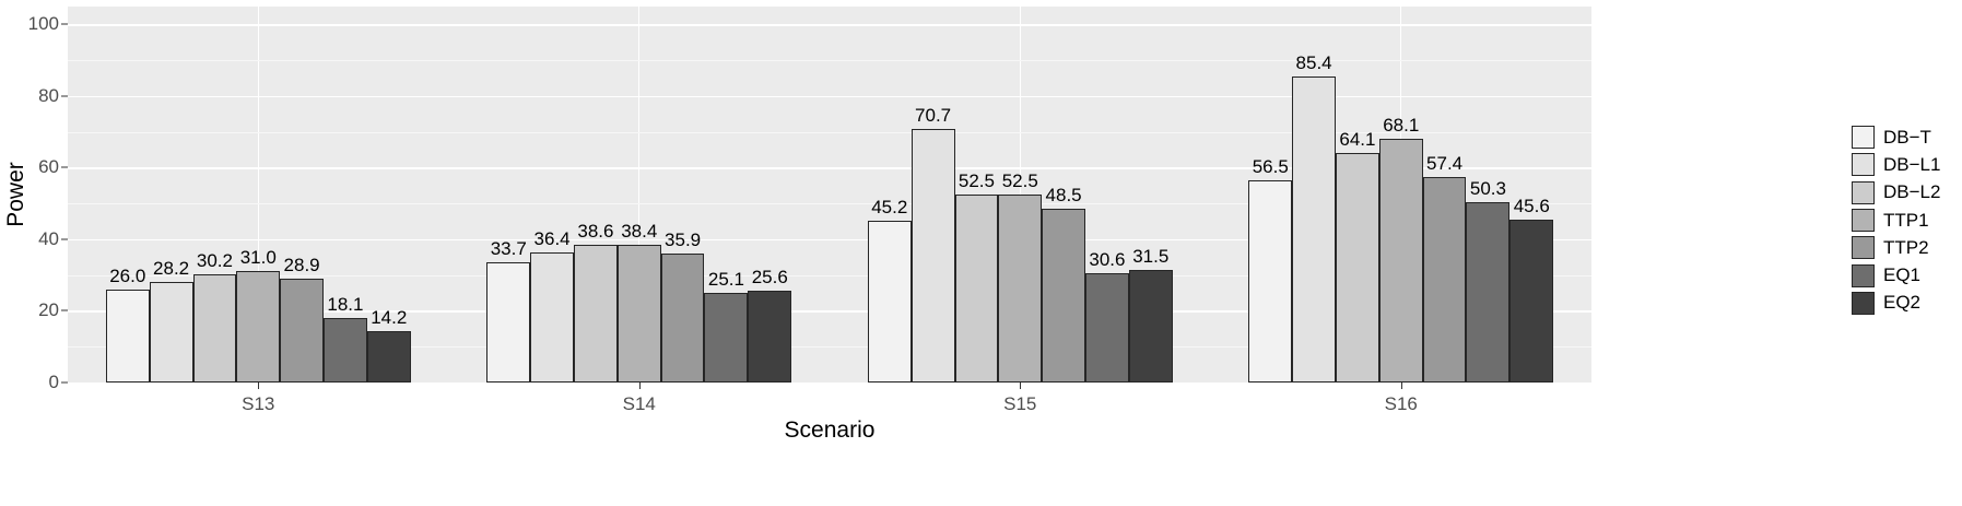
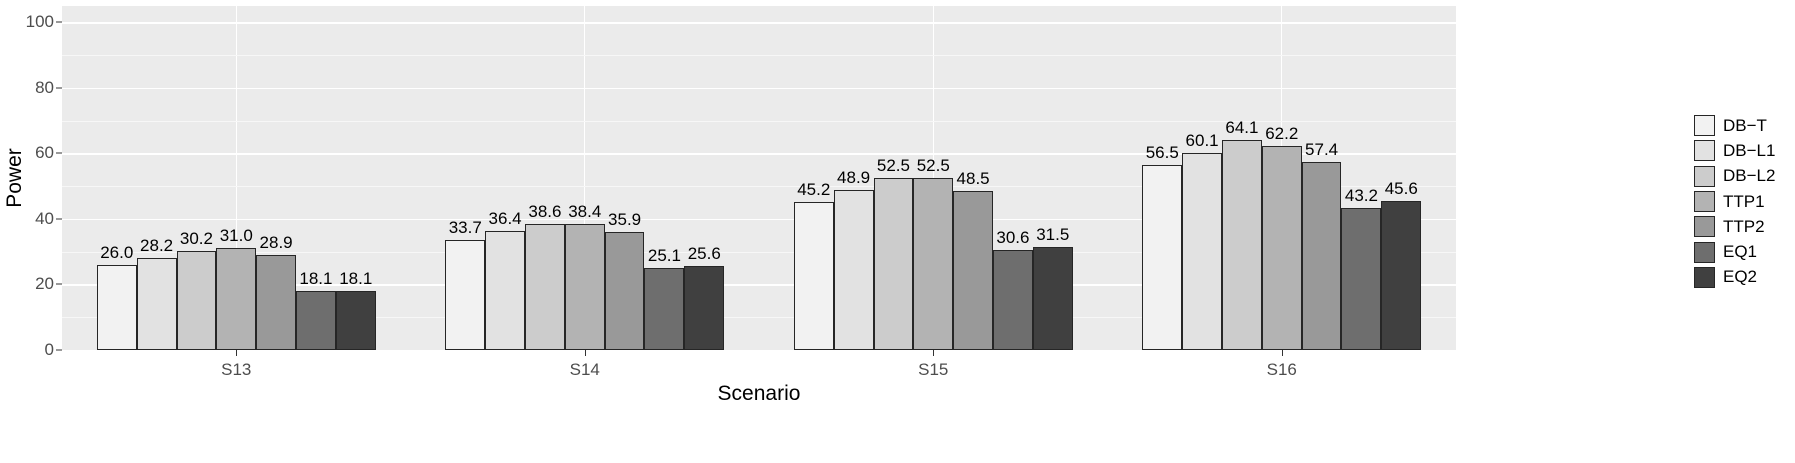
EQ2/S13: 14.2 -> 18.1
DB−L1/S15: 70.7 -> 48.9
DB−L1/S16: 85.4 -> 60.1
TTP1/S16: 68.1 -> 62.2
EQ1/S16: 50.3 -> 43.2
